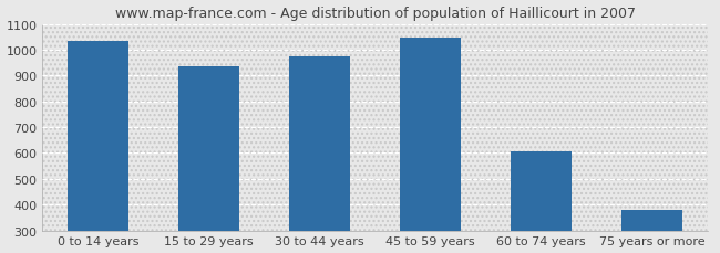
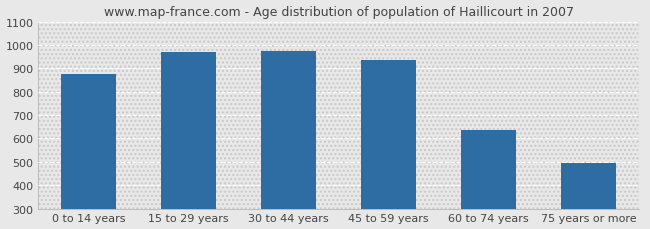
0 to 14 years: 1035 -> 875
15 to 29 years: 935 -> 970
45 to 59 years: 1045 -> 935
60 to 74 years: 608 -> 635
75 years or more: 380 -> 495
